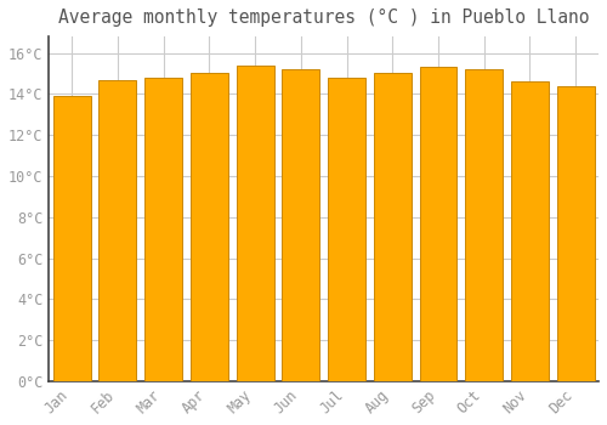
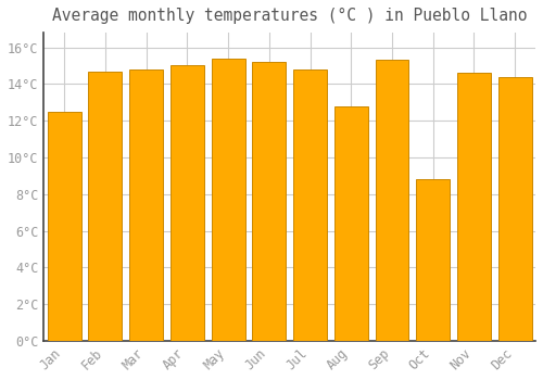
Jan: 13.9°C -> 12.5°C
Aug: 15.0°C -> 12.8°C
Oct: 15.2°C -> 8.8°C
